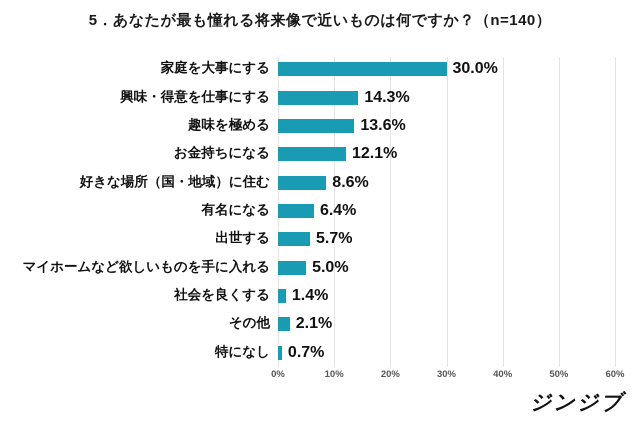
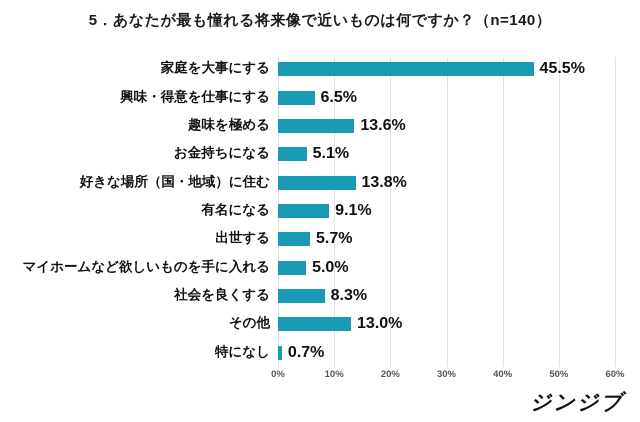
家庭を大事にする: 30.0% -> 45.5%
興味・得意を仕事にする: 14.3% -> 6.5%
お金持ちになる: 12.1% -> 5.1%
好きな場所（国・地域）に住む: 8.6% -> 13.8%
有名になる: 6.4% -> 9.1%
社会を良くする: 1.4% -> 8.3%
その他: 2.1% -> 13.0%
